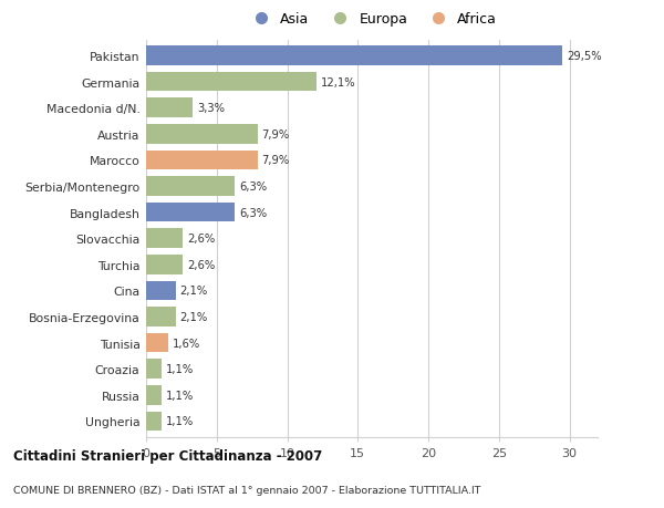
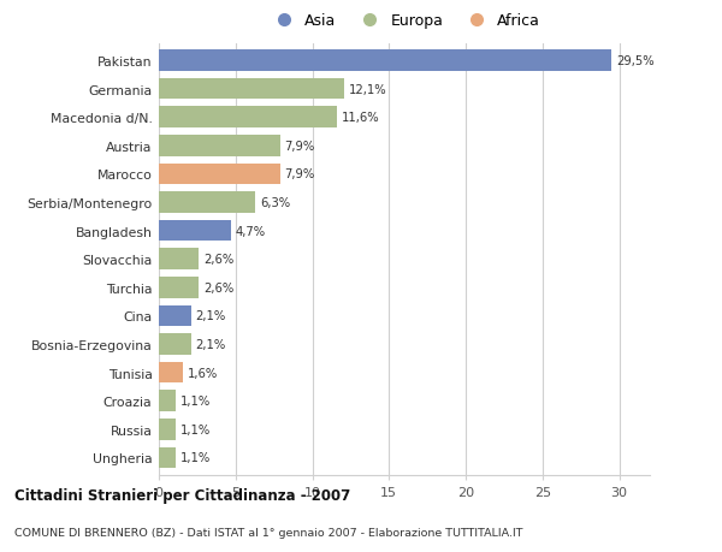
Macedonia d/N.: 3,3% -> 11,6%
Bangladesh: 6,3% -> 4,7%
